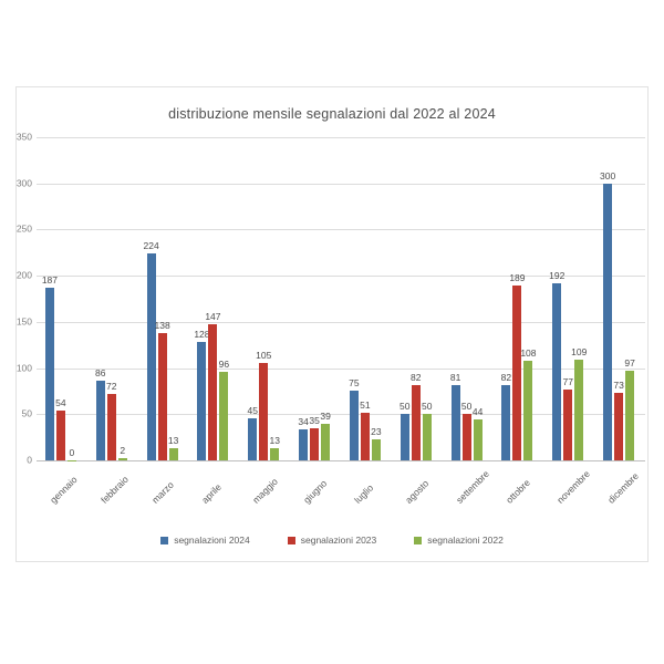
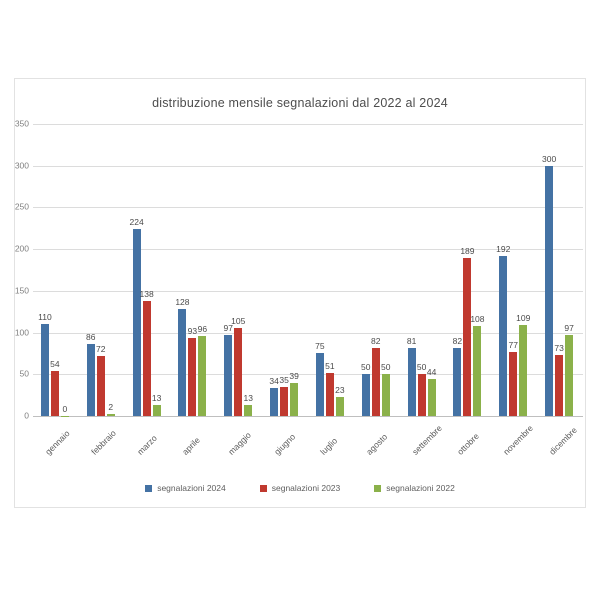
segnalazioni 2024/gennaio: 187 -> 110
segnalazioni 2023/aprile: 147 -> 93
segnalazioni 2024/maggio: 45 -> 97
